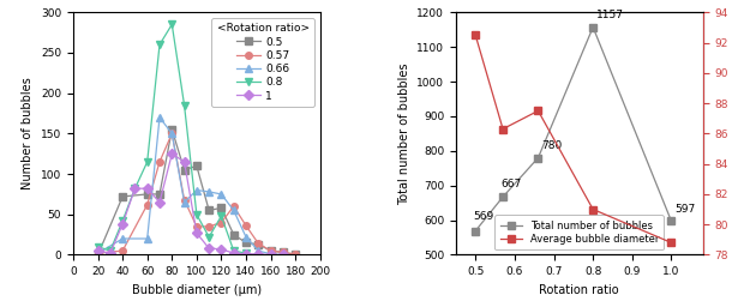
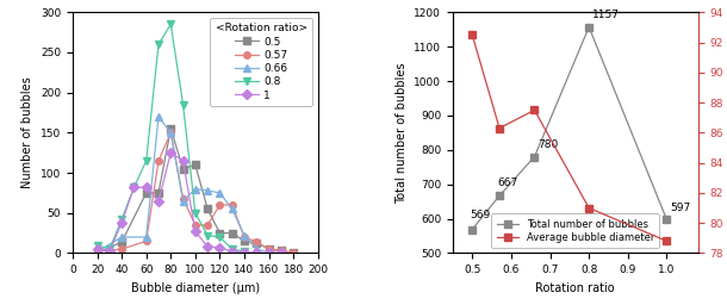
0.5/40: 72 -> 14
0.57/60: 62 -> 15
0.5/120: 58 -> 25
0.57/120: 40 -> 60
0.8/120: 48 -> 20
0.57/140: 36 -> 20
